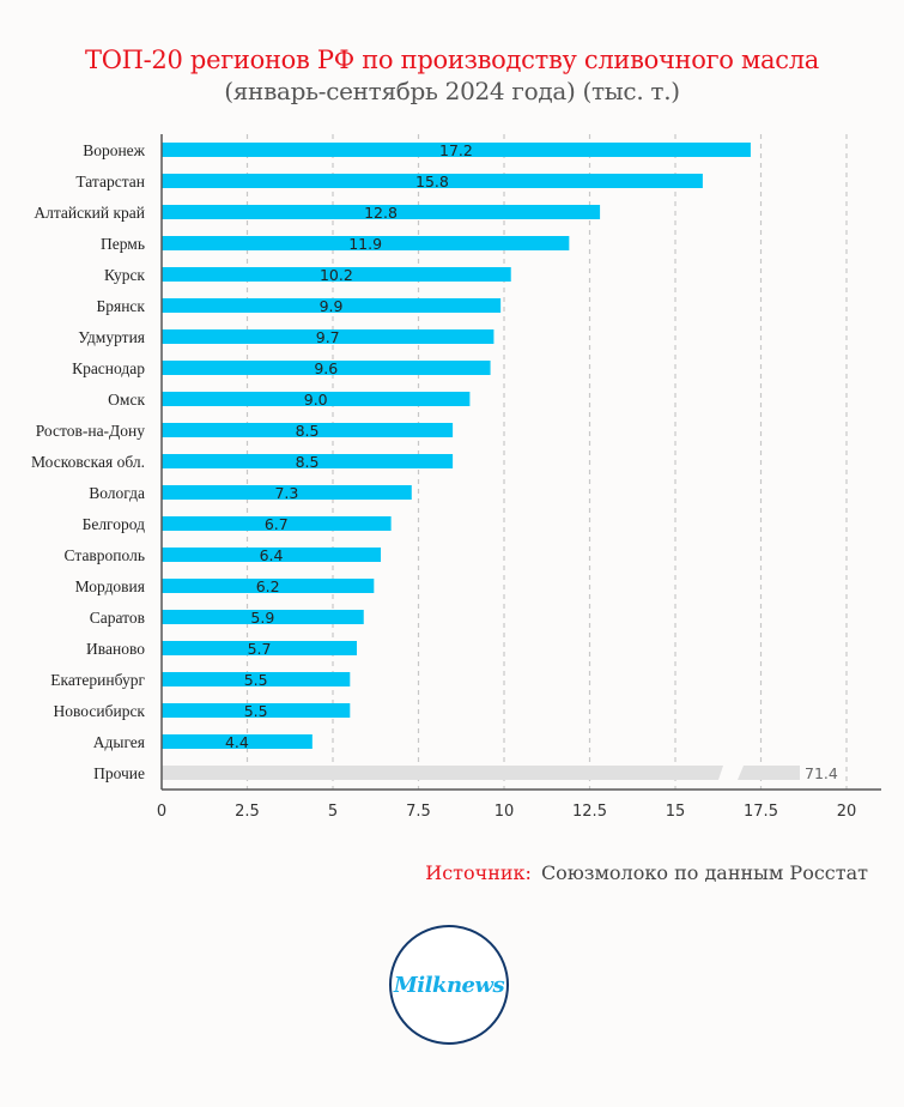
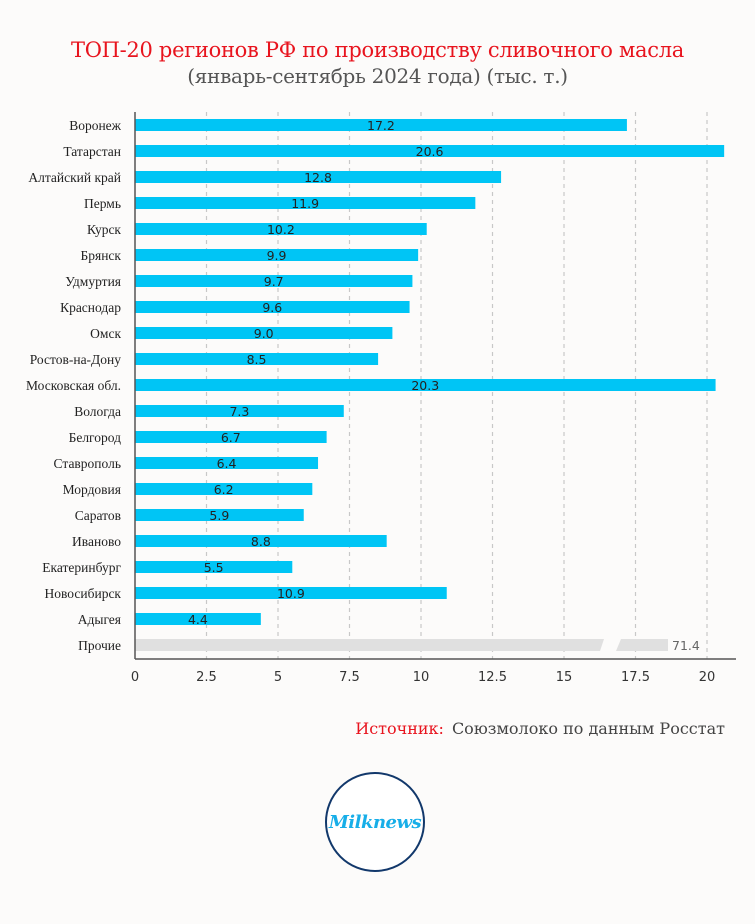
Татарстан: 15.8 -> 20.6
Московская обл.: 8.5 -> 20.3
Иваново: 5.7 -> 8.8
Новосибирск: 5.5 -> 10.9
